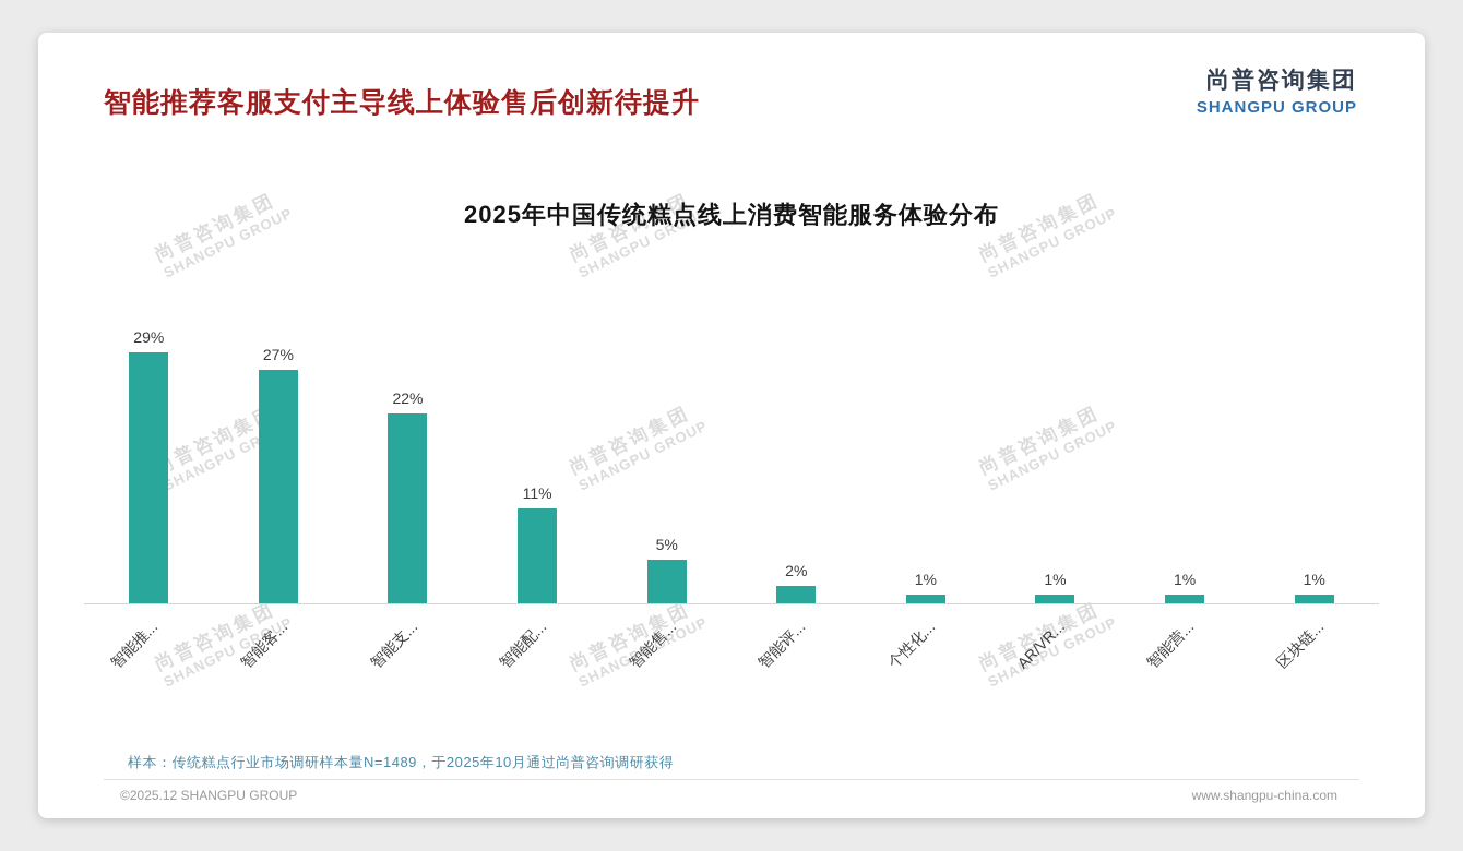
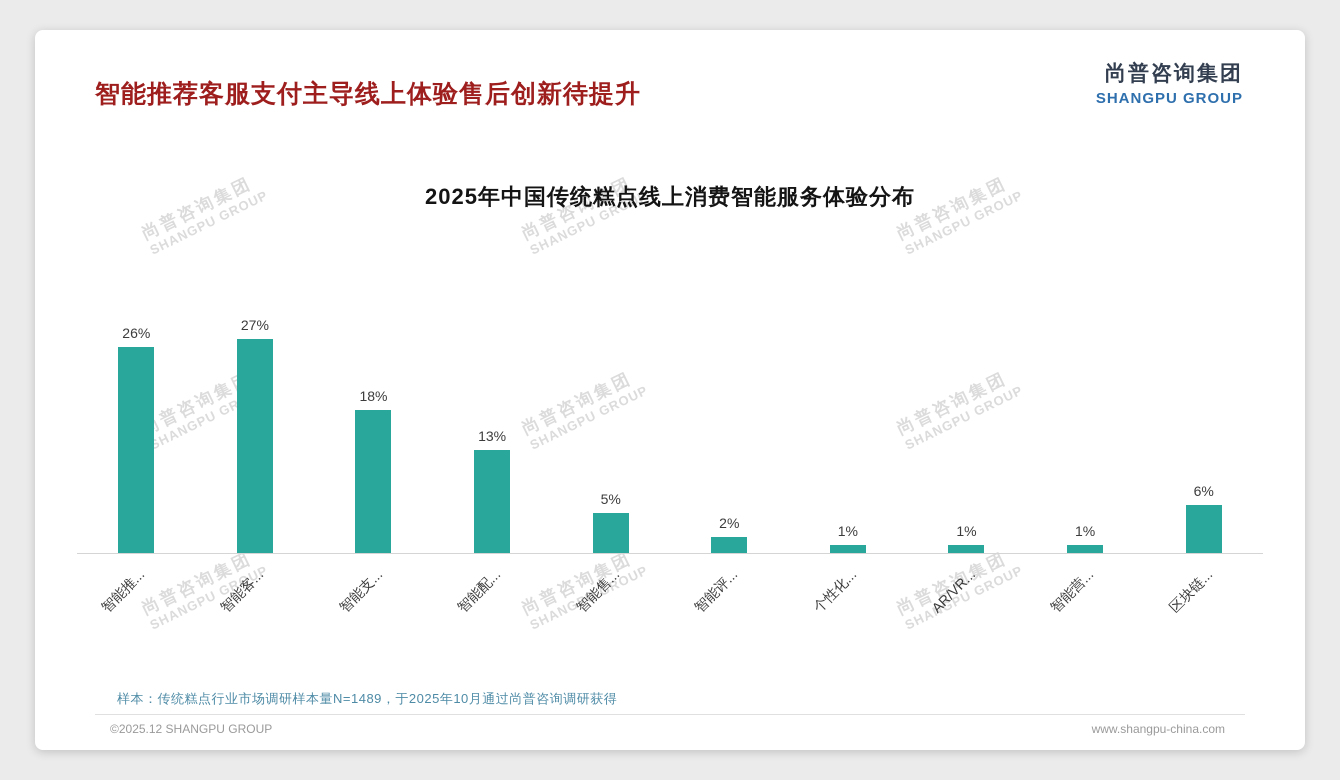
智能推...: 29% -> 26%
智能支...: 22% -> 18%
智能配...: 11% -> 13%
区块链...: 1% -> 6%
